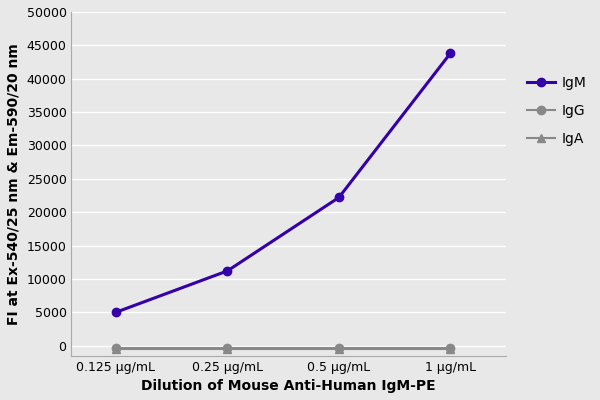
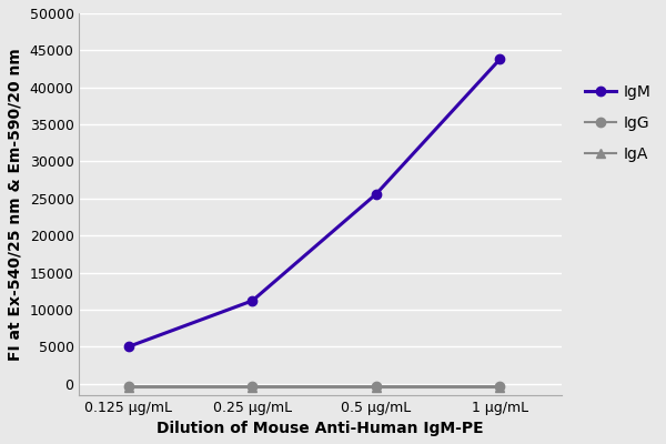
IgM/0.5 μg/mL: 22200 -> 25600
